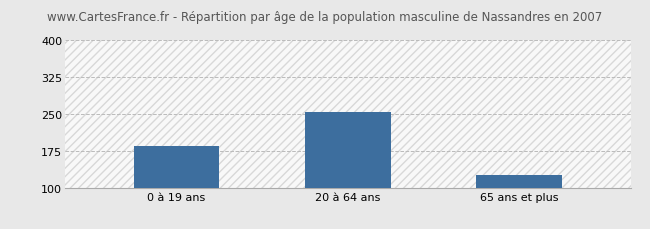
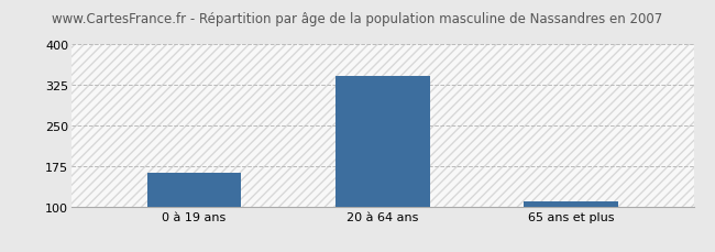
0 à 19 ans: 185 -> 163
20 à 64 ans: 255 -> 342
65 ans et plus: 125 -> 109
